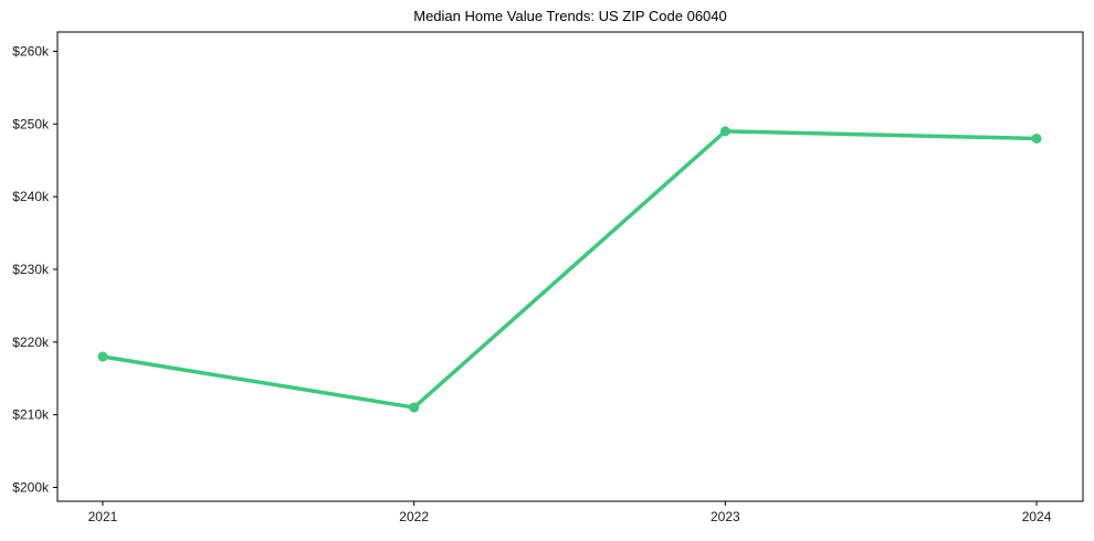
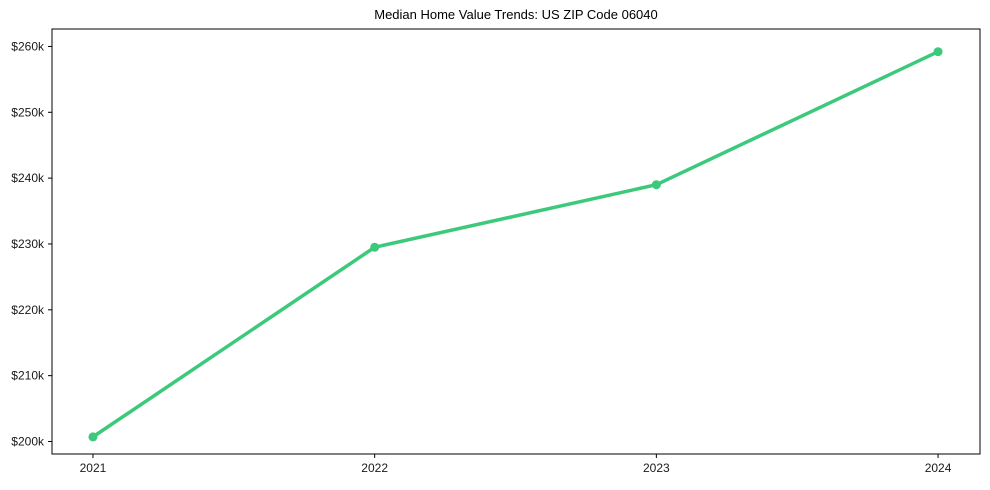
2021: $218k -> $201k
2022: $211k -> $230k
2023: $249k -> $239k
2024: $248k -> $259k
